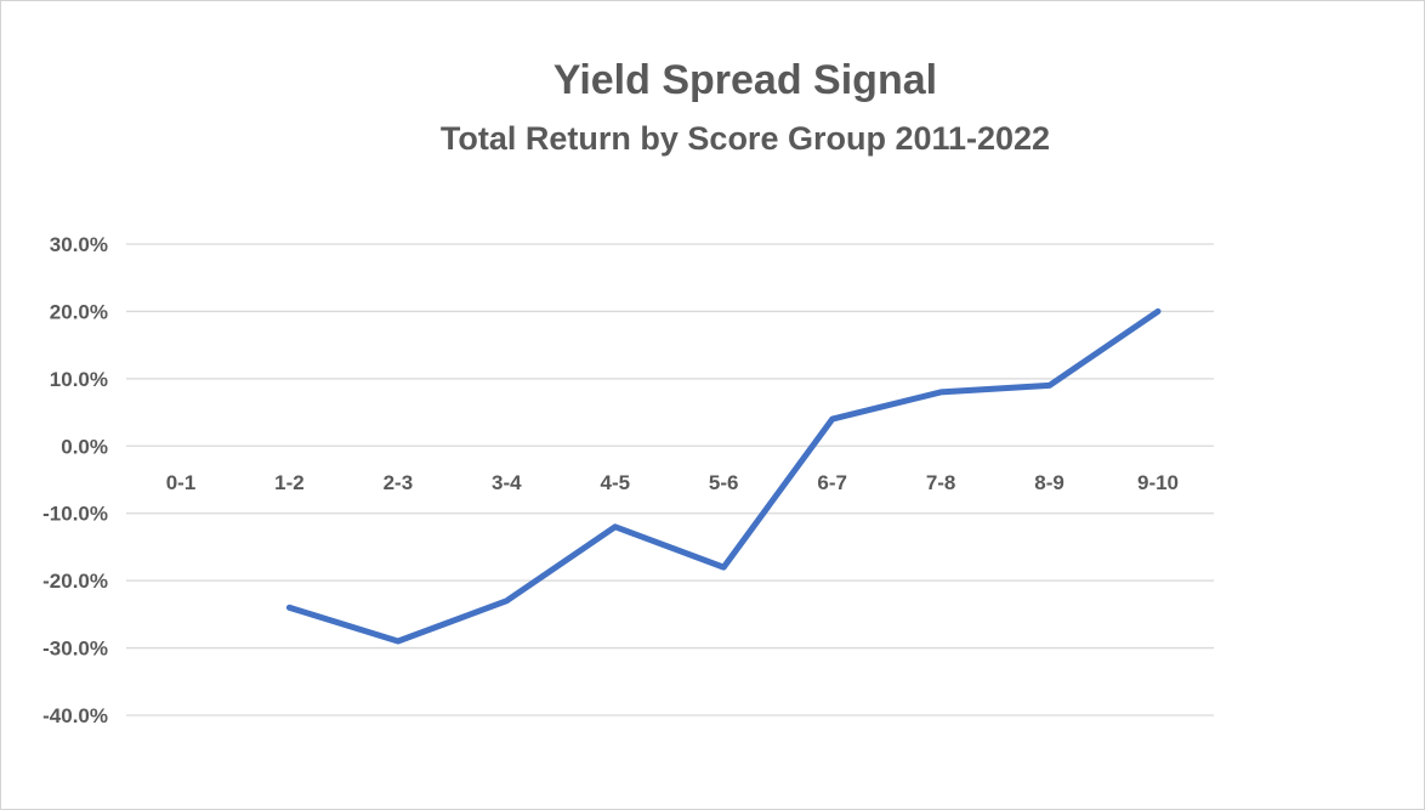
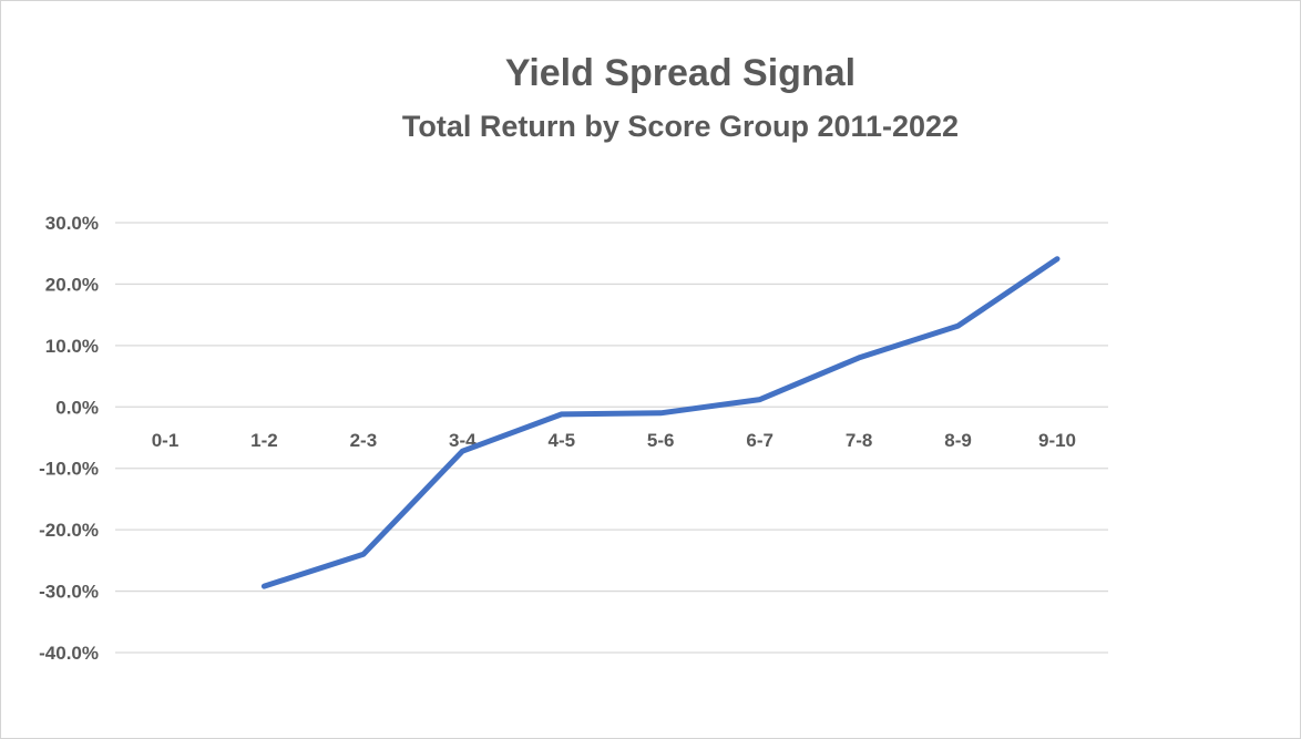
1-2: -24% -> -29%
2-3: -29% -> -24%
3-4: -23% -> -7%
4-5: -12% -> -1%
5-6: -18% -> -1%
6-7: 4% -> 1%
8-9: 9% -> 13%
9-10: 20% -> 24%
